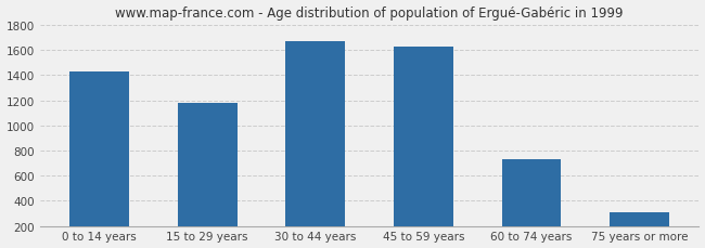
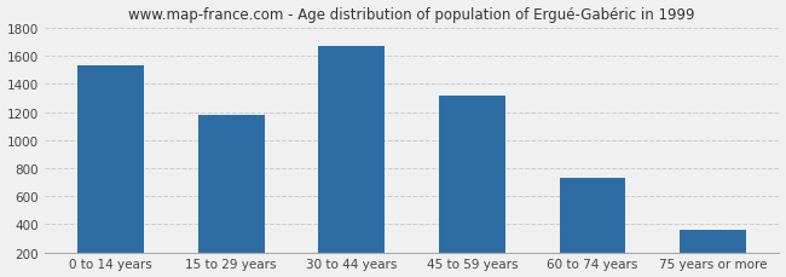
0 to 14 years: 1430 -> 1530
45 to 59 years: 1630 -> 1320
75 years or more: 310 -> 360
